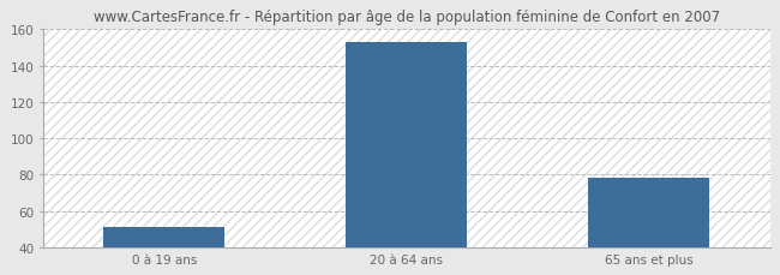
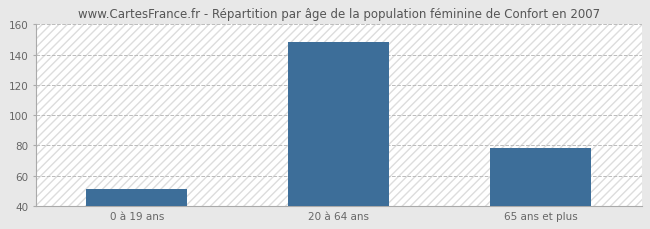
20 à 64 ans: 153 -> 148
